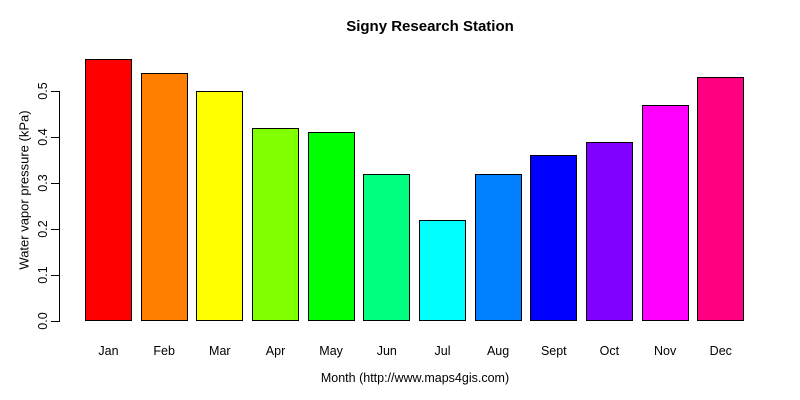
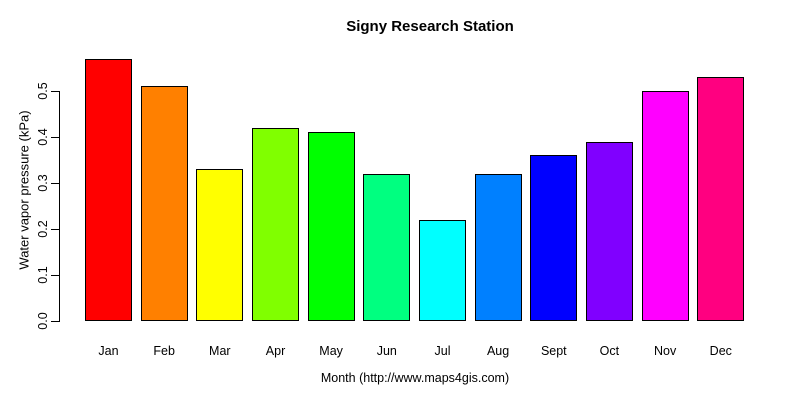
Feb: 0.54 -> 0.51
Mar: 0.50 -> 0.33
Nov: 0.47 -> 0.50
